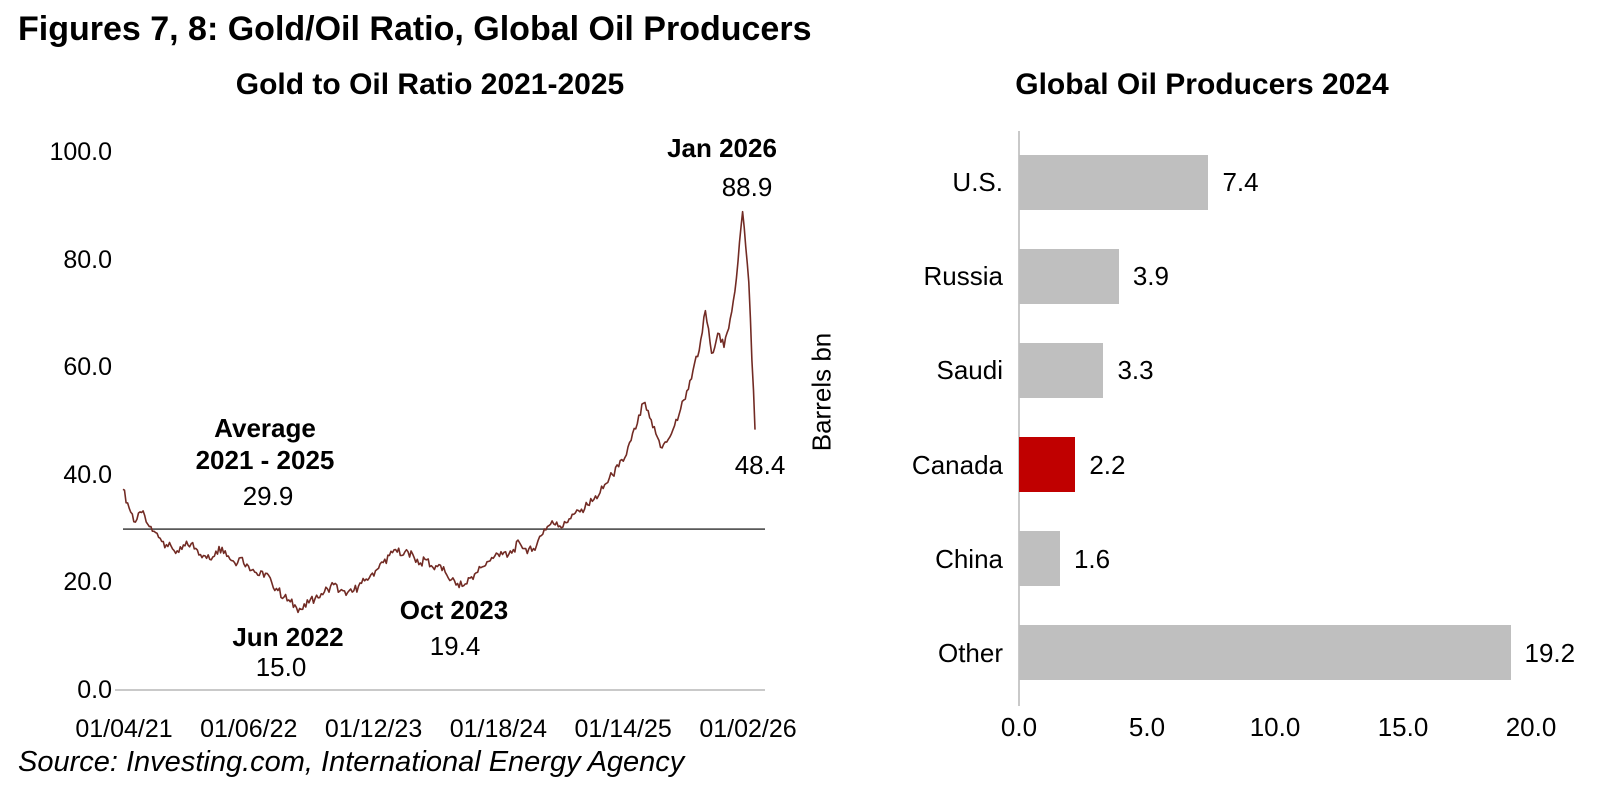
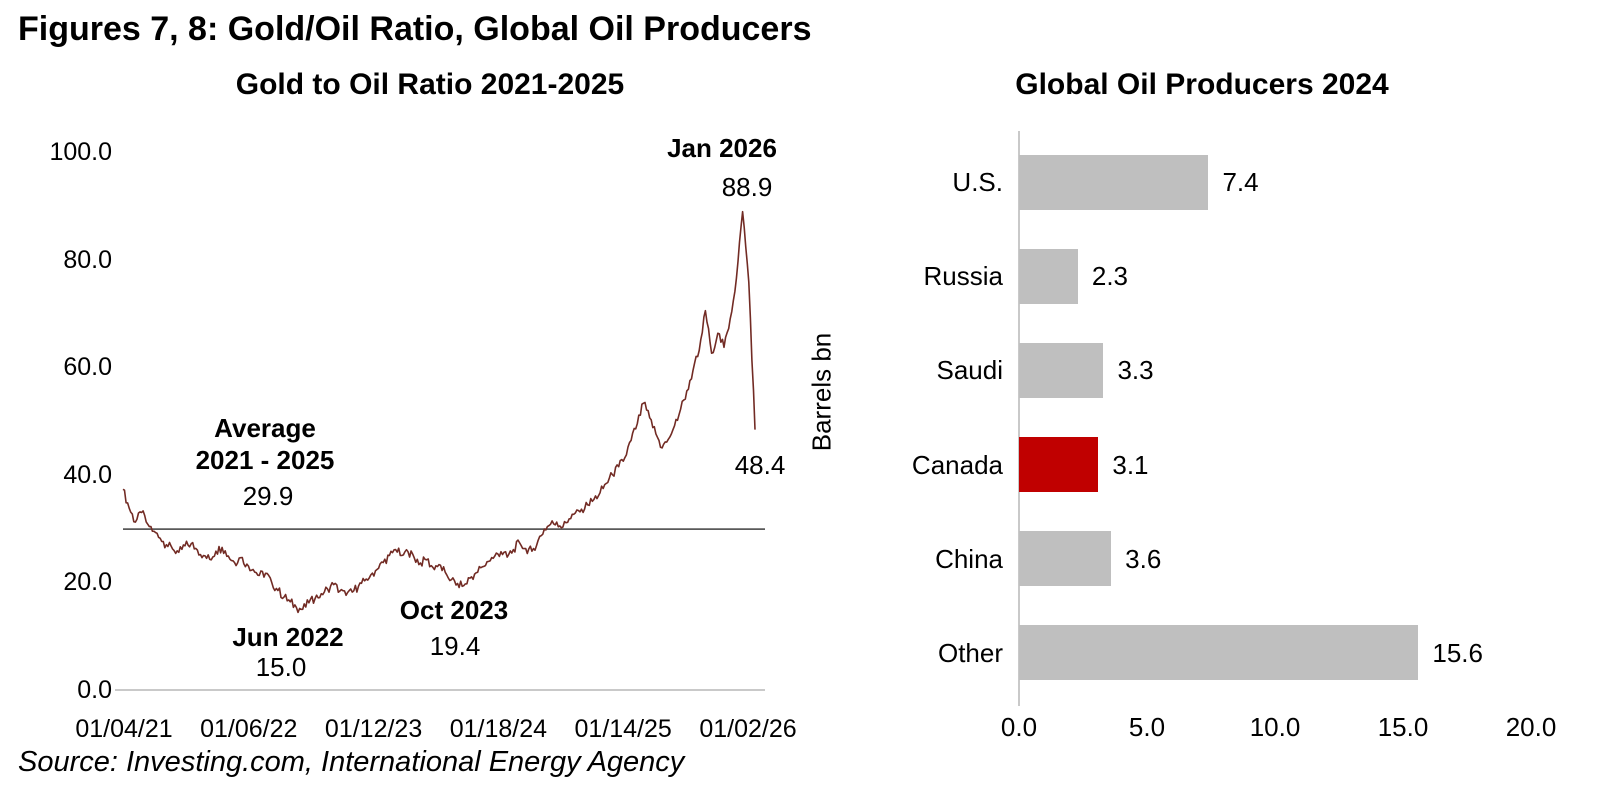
Global Oil Producers 2024/Russia: 3.9 -> 2.3
Global Oil Producers 2024/Canada: 2.2 -> 3.1
Global Oil Producers 2024/China: 1.6 -> 3.6
Global Oil Producers 2024/Other: 19.2 -> 15.6
